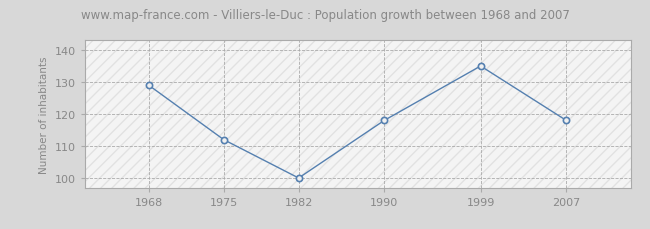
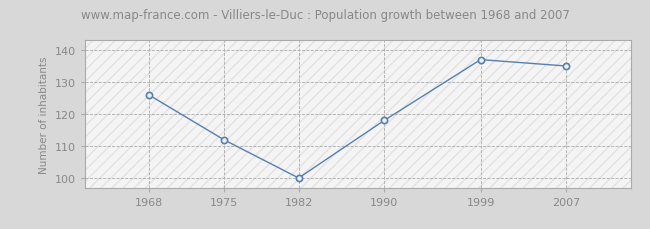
1968: 129 -> 126
1999: 135 -> 137
2007: 118 -> 135
